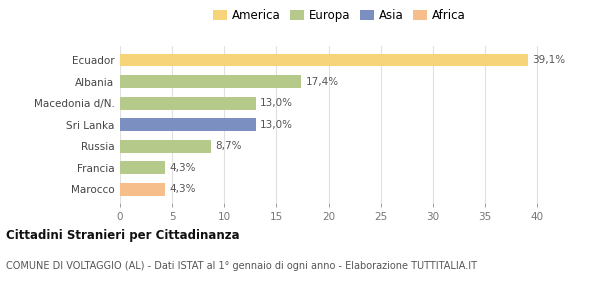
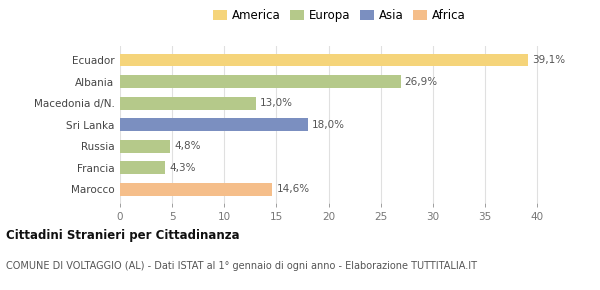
Albania: 17,4% -> 26,9%
Sri Lanka: 13,0% -> 18,0%
Russia: 8,7% -> 4,8%
Marocco: 4,3% -> 14,6%
